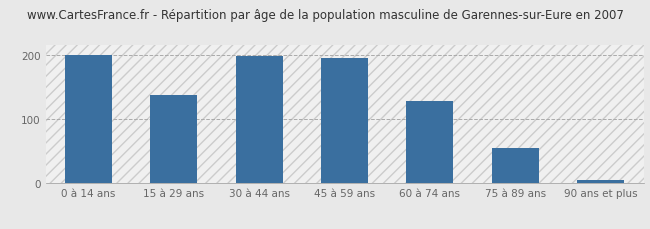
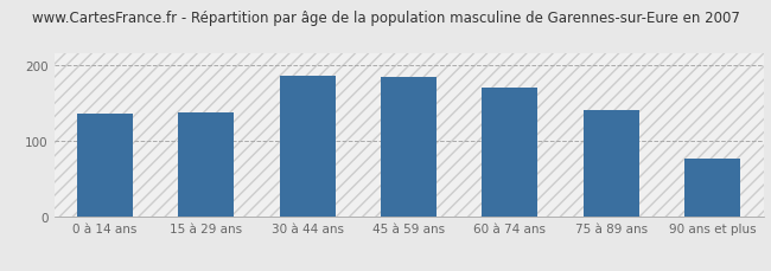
0 à 14 ans: 200 -> 136
30 à 44 ans: 198 -> 186
45 à 59 ans: 194 -> 184
60 à 74 ans: 128 -> 170
75 à 89 ans: 55 -> 140
90 ans et plus: 5 -> 76
